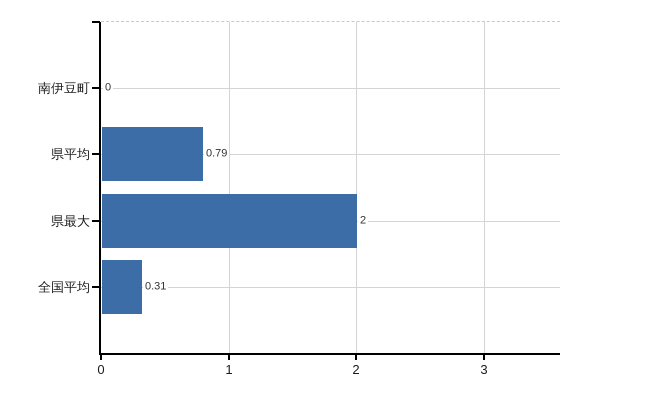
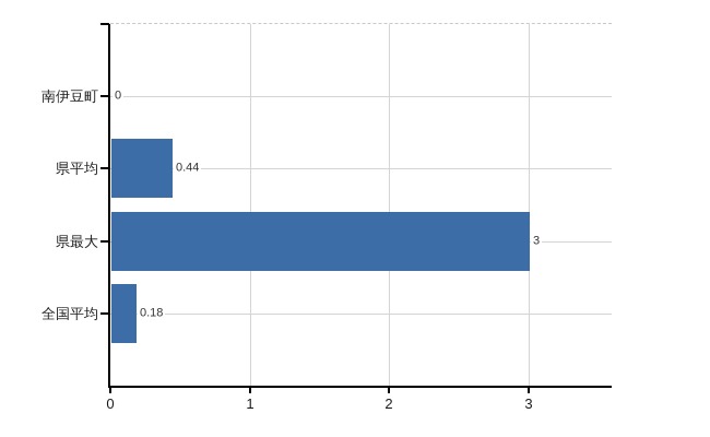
県平均: 0.79 -> 0.44
県最大: 2 -> 3
全国平均: 0.31 -> 0.18
